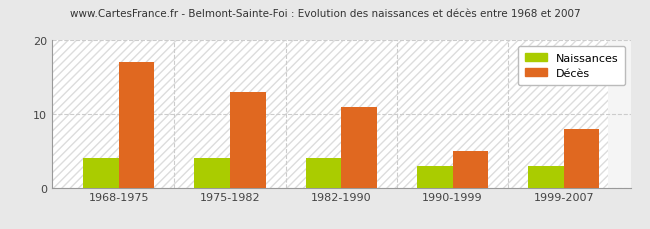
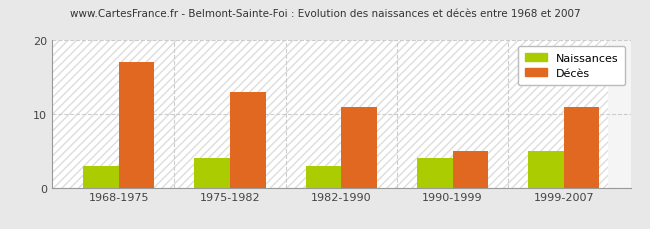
Naissances/1968-1975: 4 -> 3
Naissances/1982-1990: 4 -> 3
Naissances/1990-1999: 3 -> 4
Naissances/1999-2007: 3 -> 5
Décès/1999-2007: 8 -> 11
